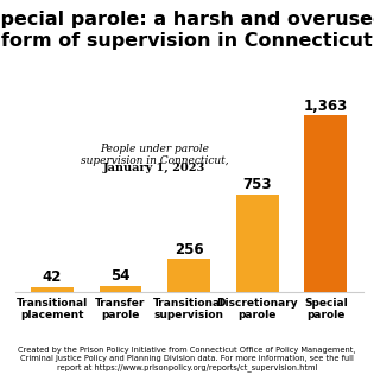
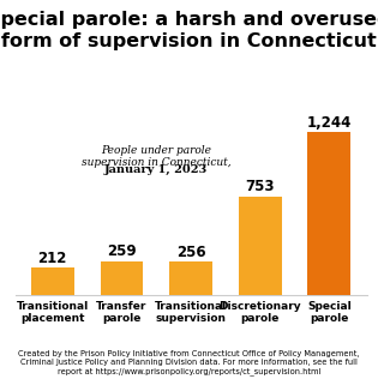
Transitional placement: 42 -> 212
Transfer parole: 54 -> 259
Special parole: 1,363 -> 1,244
